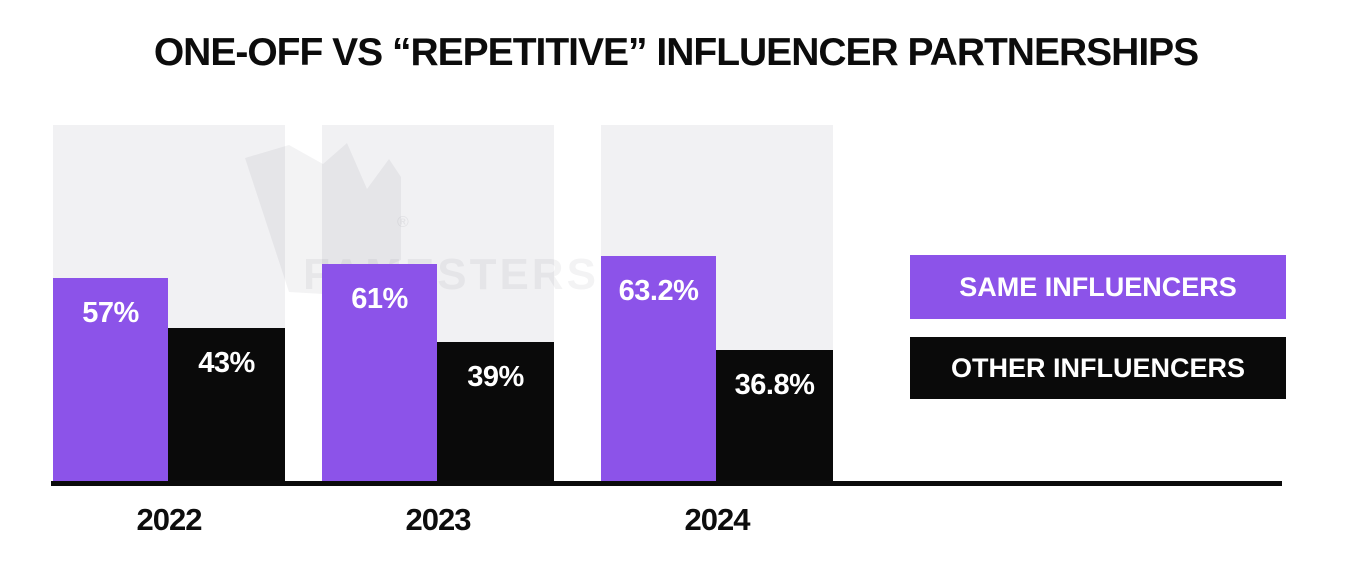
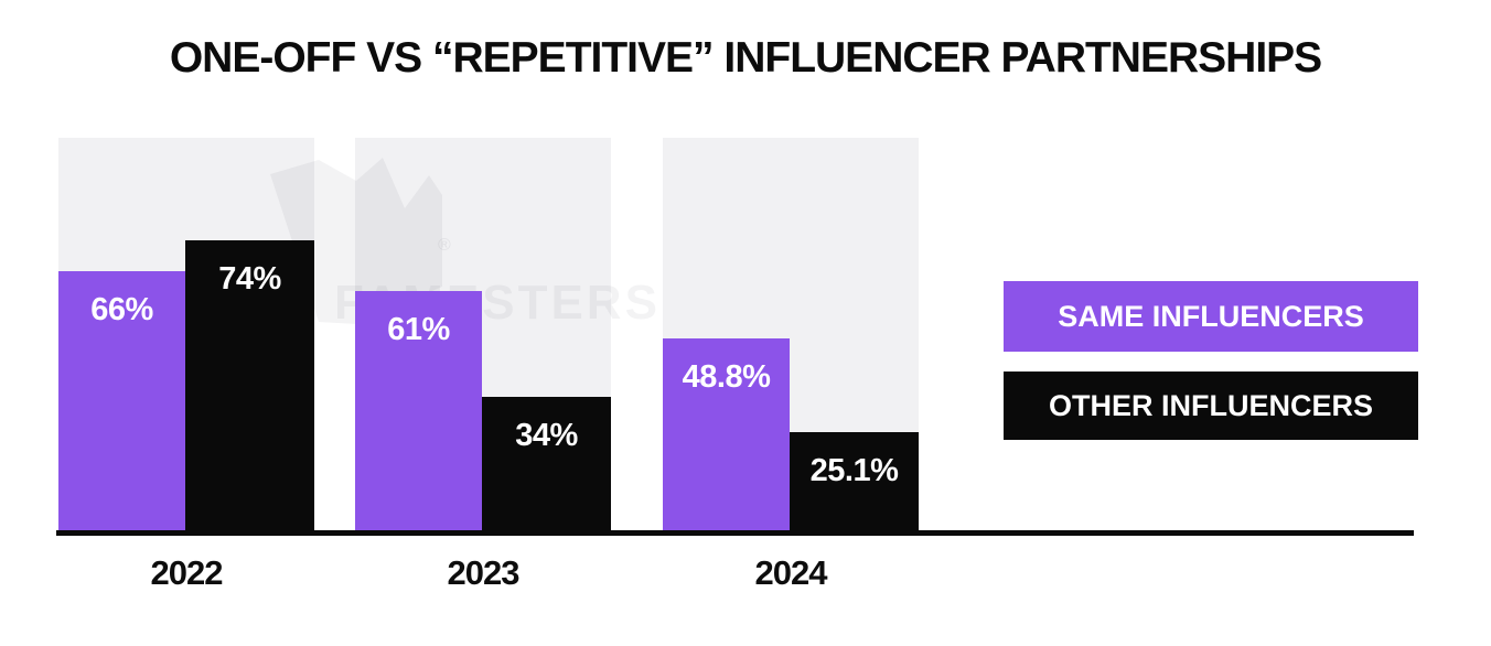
SAME INFLUENCERS/2022: 57% -> 66%
OTHER INFLUENCERS/2022: 43% -> 74%
OTHER INFLUENCERS/2023: 39% -> 34%
SAME INFLUENCERS/2024: 63.2% -> 48.8%
OTHER INFLUENCERS/2024: 36.8% -> 25.1%
